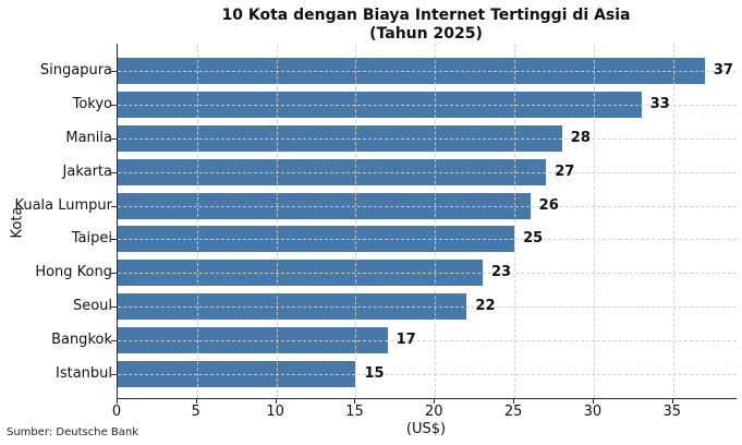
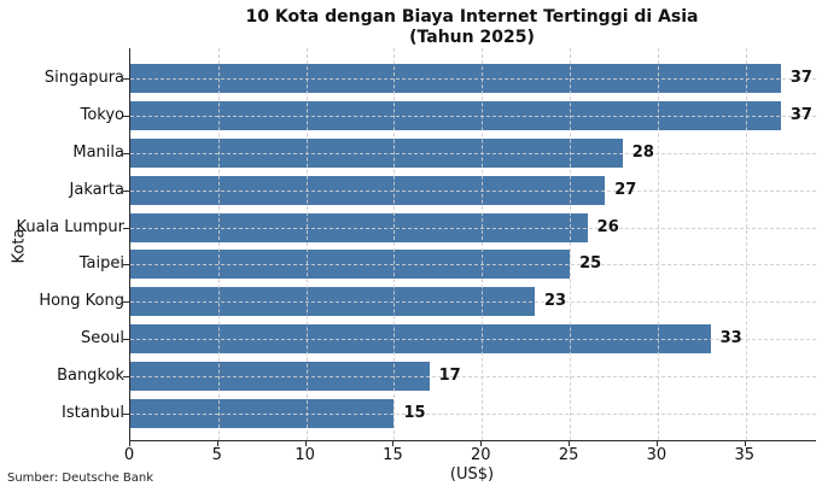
Tokyo: 33 -> 37
Seoul: 22 -> 33
